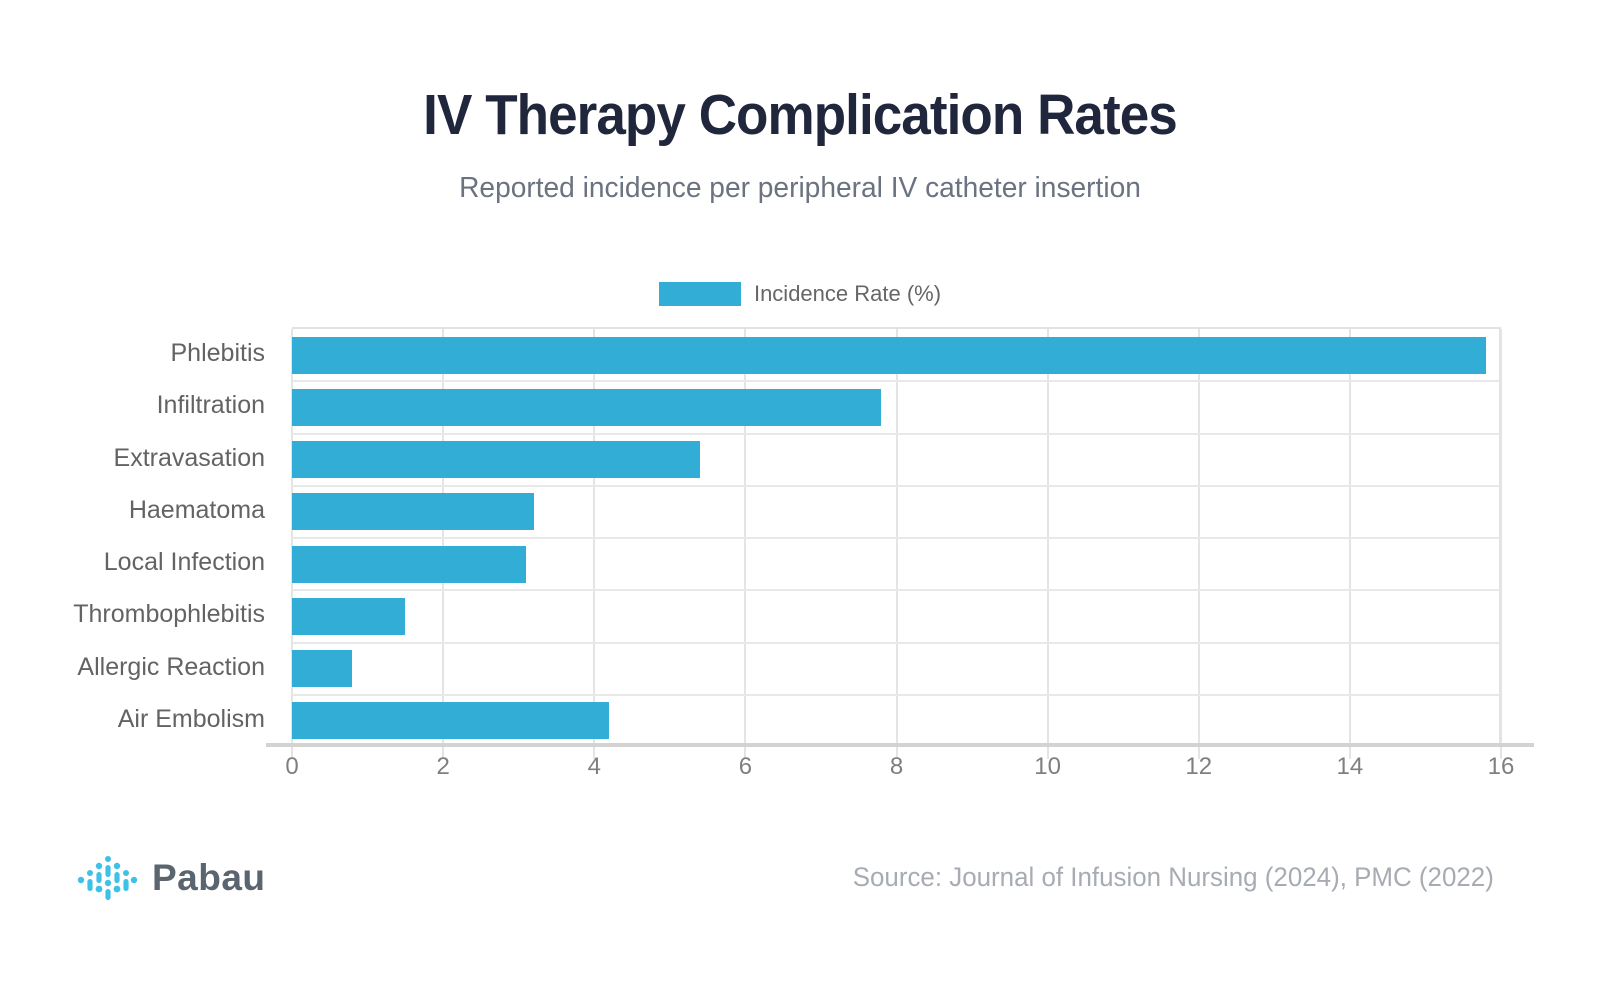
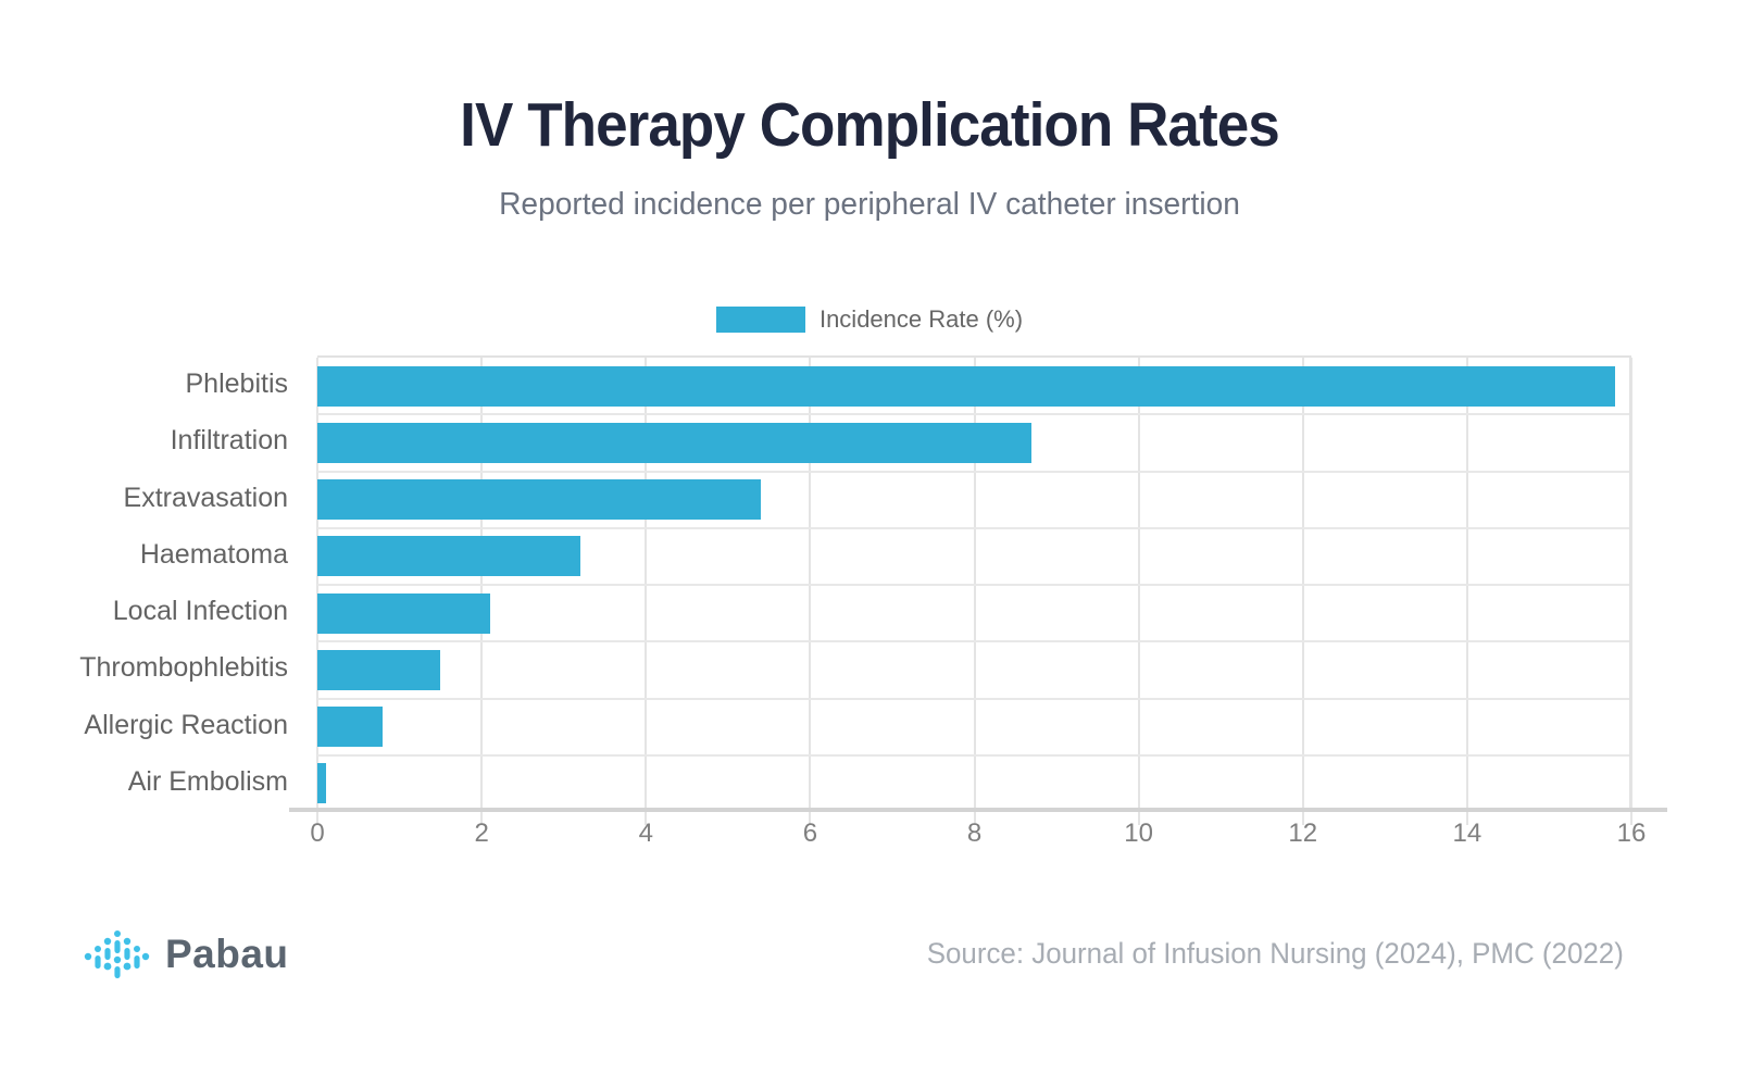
Infiltration: 7.8 -> 8.7
Local Infection: 3.1 -> 2.1
Air Embolism: 4.2 -> 0.1
